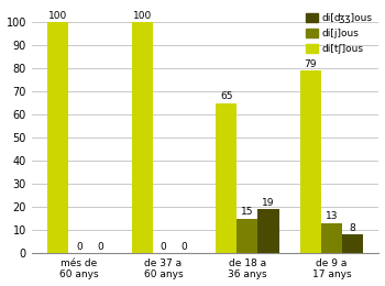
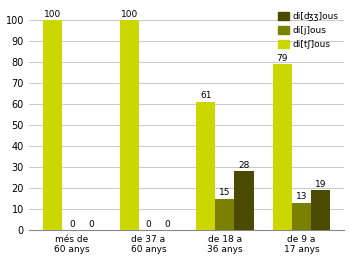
di[tʃ]ous/de 18 a 36 anys: 65 -> 61
di[ʤʒ]ous/de 18 a 36 anys: 19 -> 28
di[ʤʒ]ous/de 9 a 17 anys: 8 -> 19
